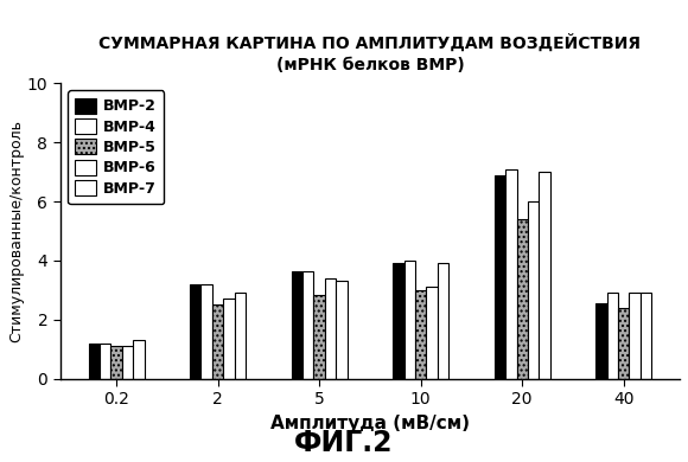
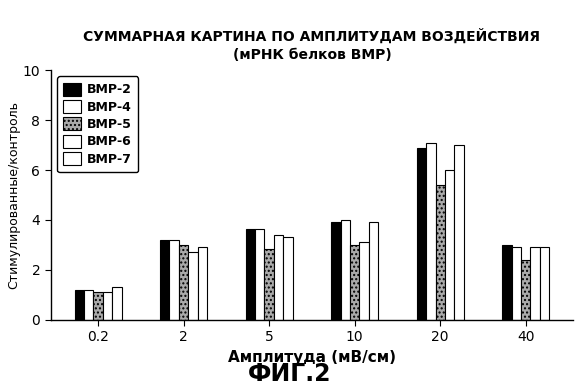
ВМР-5/2: 2.50 -> 3.00
ВМР-2/40: 2.55 -> 3.00
